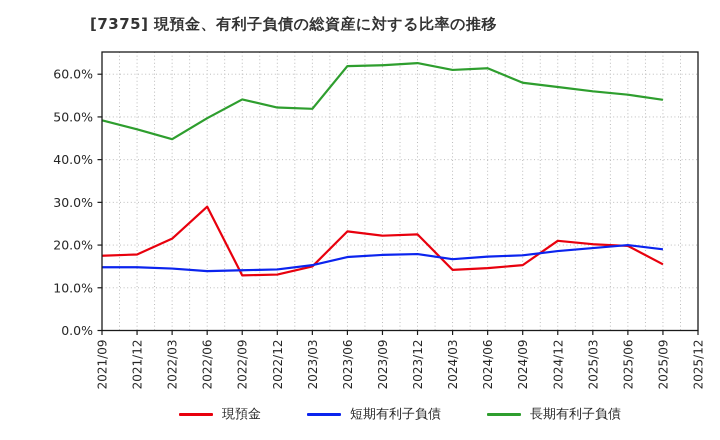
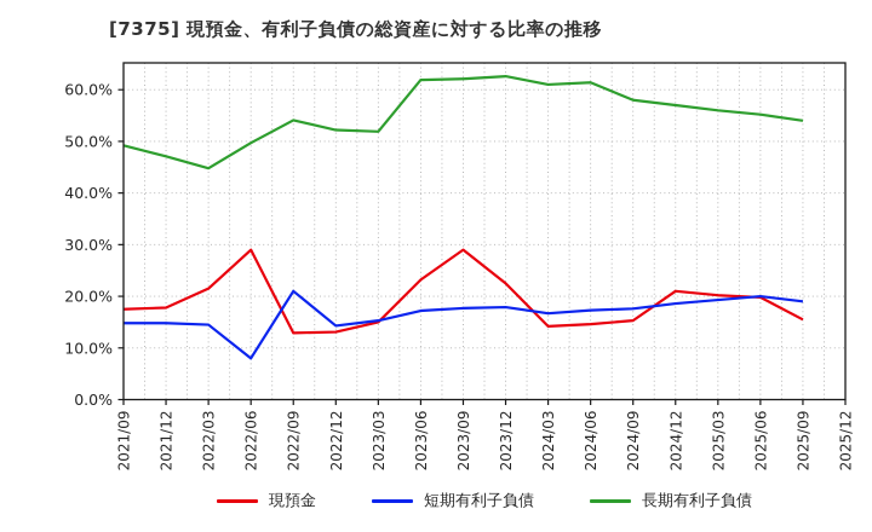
短期有利子負債/2022/06: 14% -> 8%
短期有利子負債/2022/09: 14% -> 21%
現預金/2023/09: 22% -> 29%
